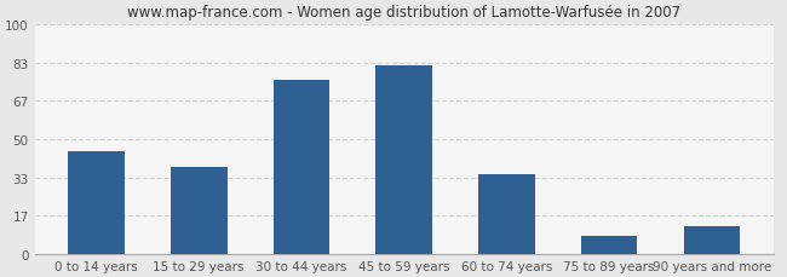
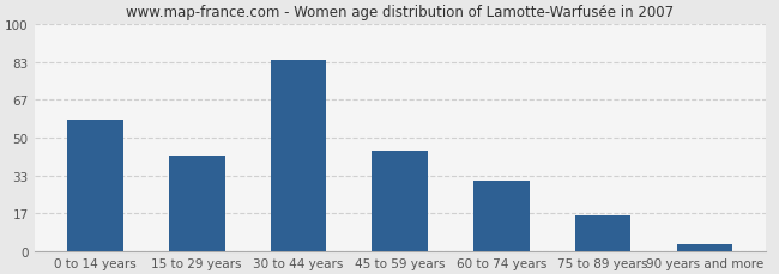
0 to 14 years: 45 -> 58
15 to 29 years: 38 -> 42
30 to 44 years: 76 -> 84
45 to 59 years: 82 -> 44
60 to 74 years: 35 -> 31
75 to 89 years: 8 -> 16
90 years and more: 12 -> 3
